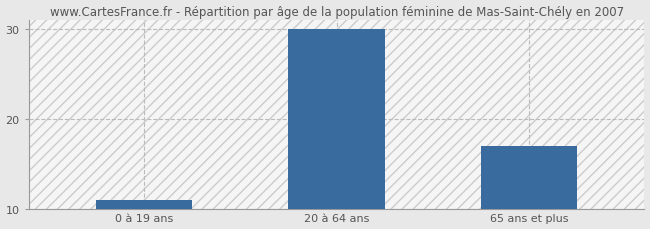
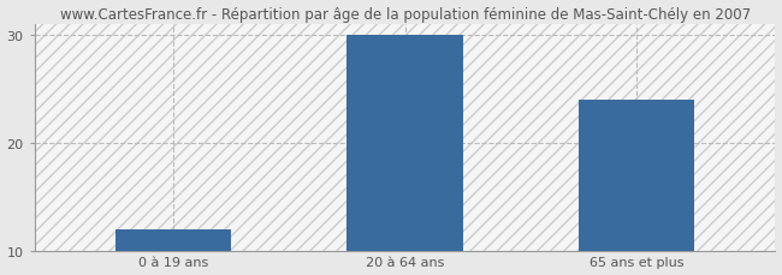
0 à 19 ans: 11 -> 12
65 ans et plus: 17 -> 24
